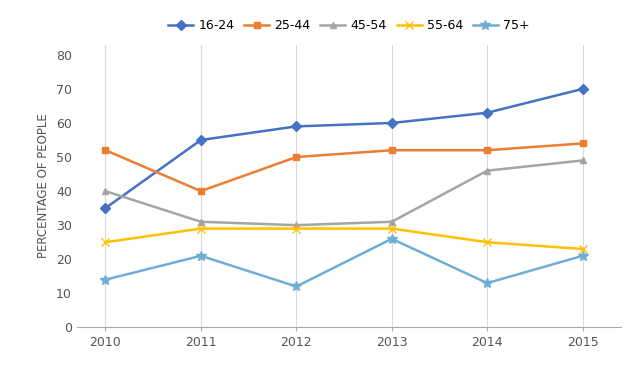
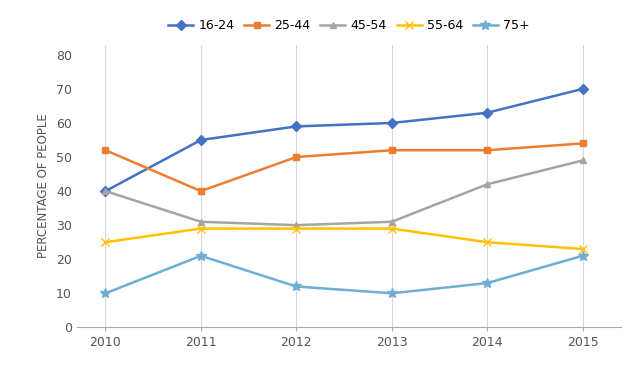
16-24/2010: 35 -> 40
75+/2010: 14 -> 10
75+/2013: 26 -> 10
45-54/2014: 46 -> 42
